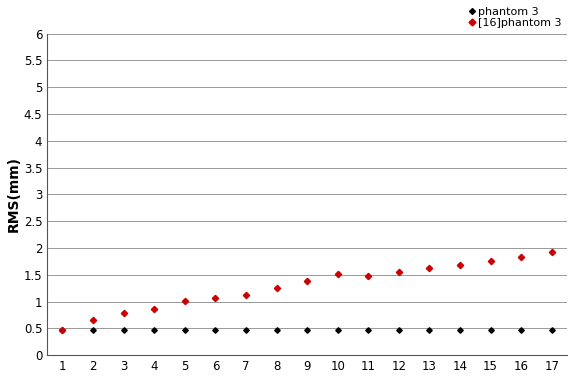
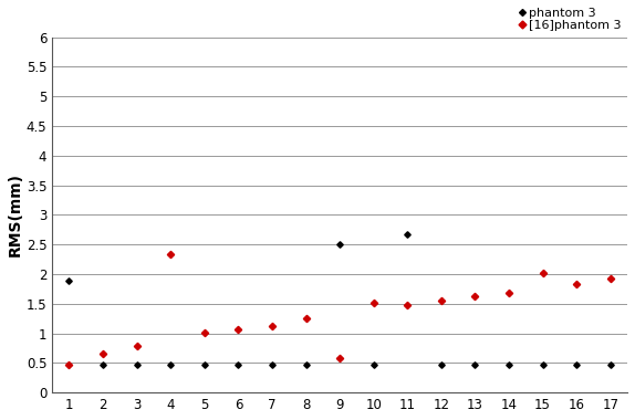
phantom 3/1: 0.47 -> 1.88
[16]phantom 3/4: 0.87 -> 2.34
phantom 3/9: 0.47 -> 2.50
[16]phantom 3/9: 1.38 -> 0.58
phantom 3/11: 0.47 -> 2.68
[16]phantom 3/15: 1.76 -> 2.02
